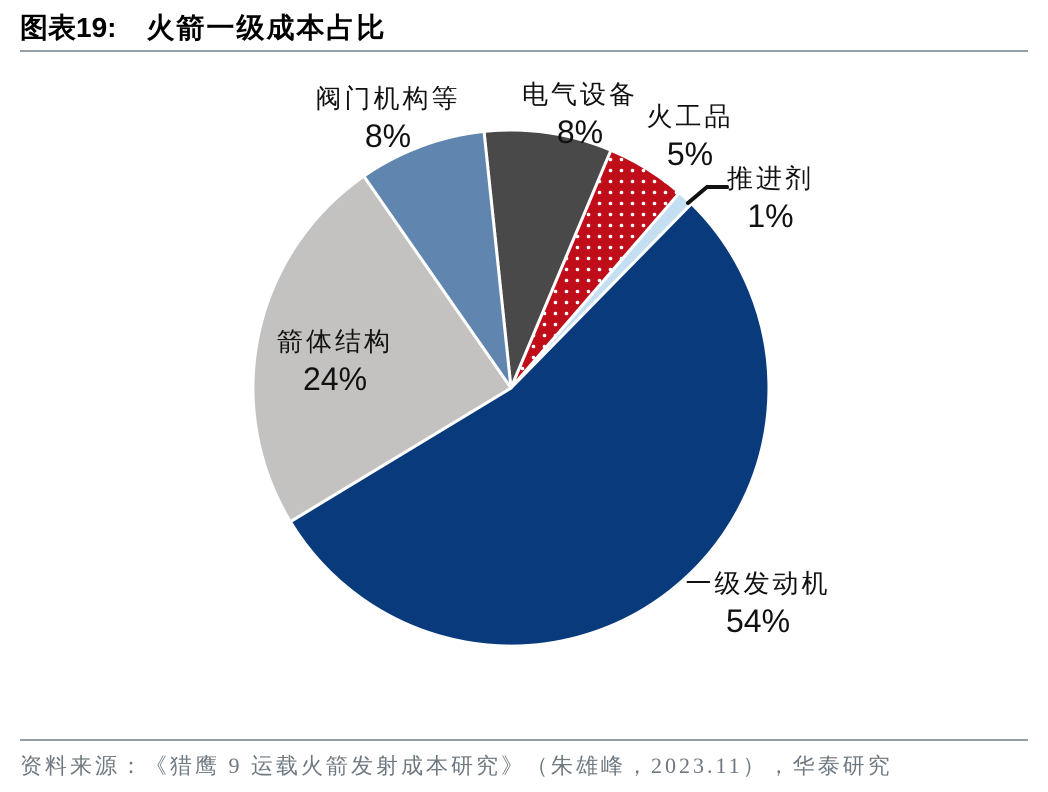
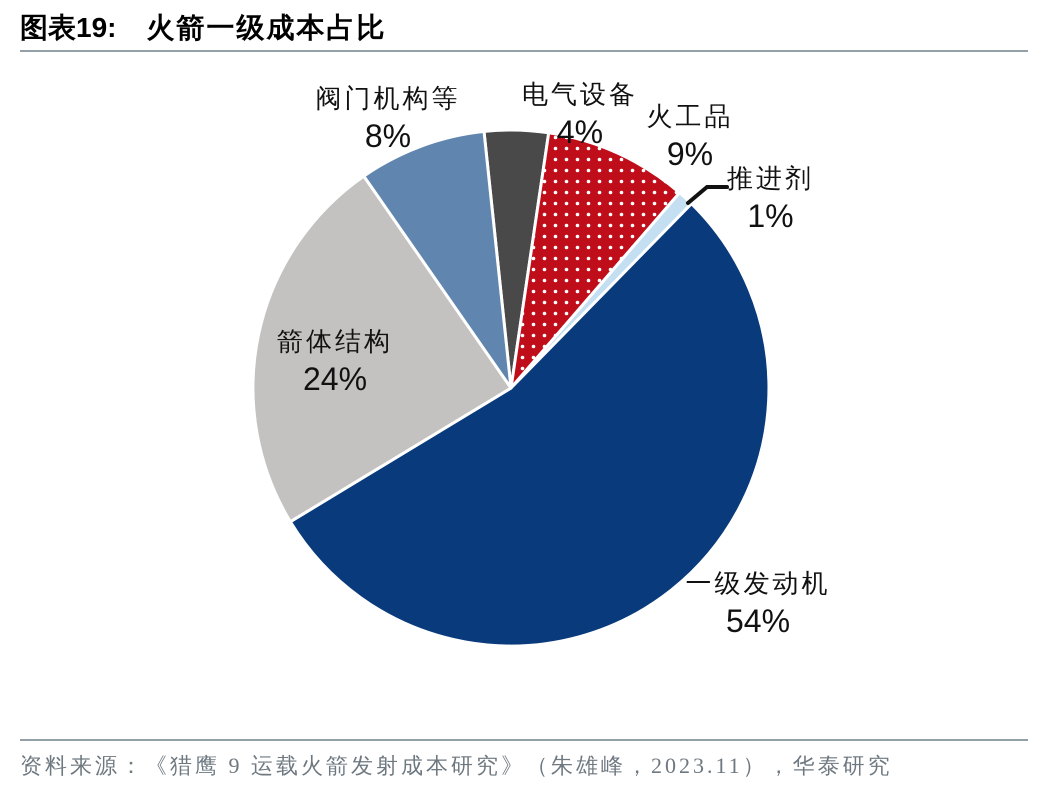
电气设备: 8% -> 4%
火工品: 5% -> 9%
